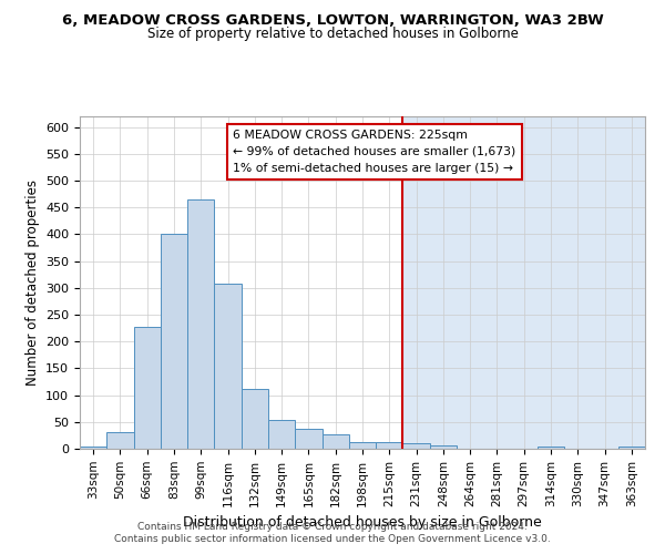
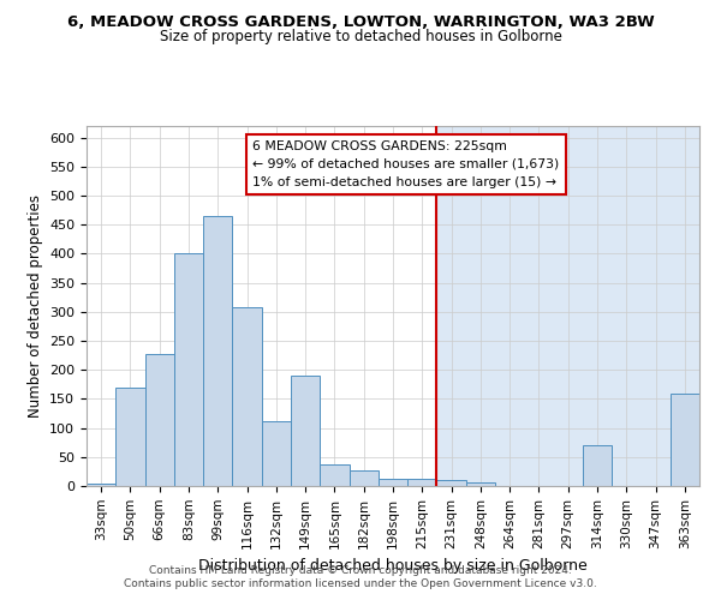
50sqm: 30 -> 170
149sqm: 53 -> 190
314sqm: 5 -> 70
363sqm: 5 -> 160
